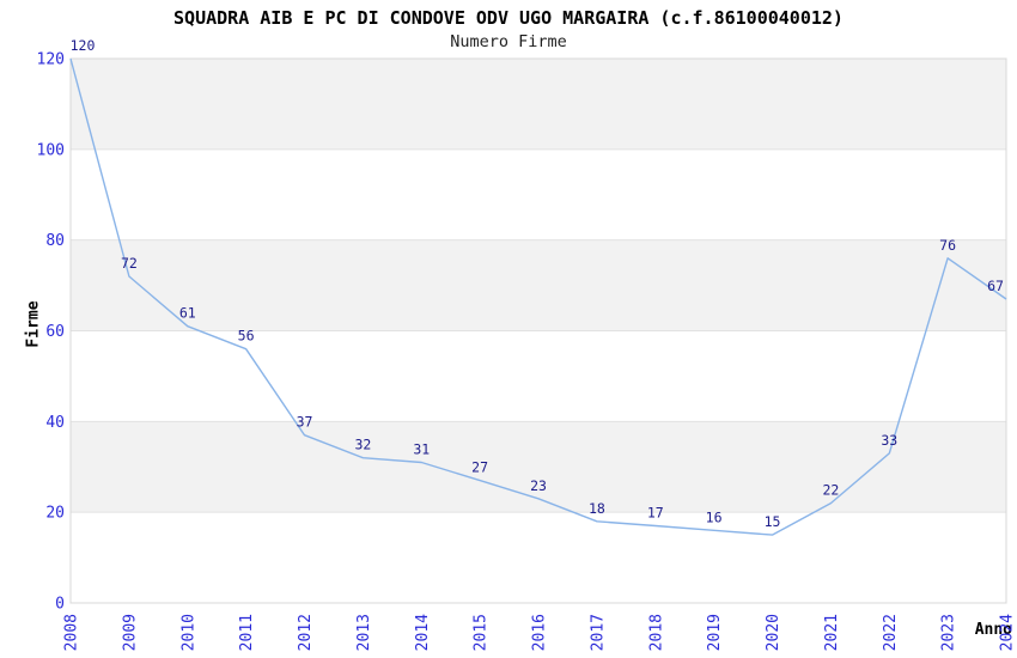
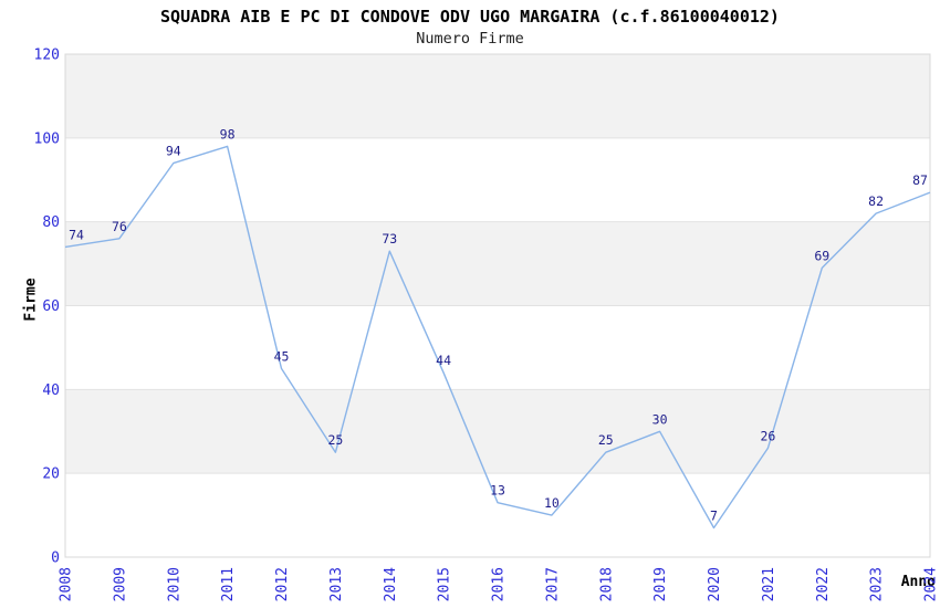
2008: 120 -> 74
2009: 72 -> 76
2010: 61 -> 94
2011: 56 -> 98
2012: 37 -> 45
2013: 32 -> 25
2014: 31 -> 73
2015: 27 -> 44
2016: 23 -> 13
2017: 18 -> 10
2018: 17 -> 25
2019: 16 -> 30
2020: 15 -> 7
2021: 22 -> 26
2022: 33 -> 69
2023: 76 -> 82
2024: 67 -> 87
